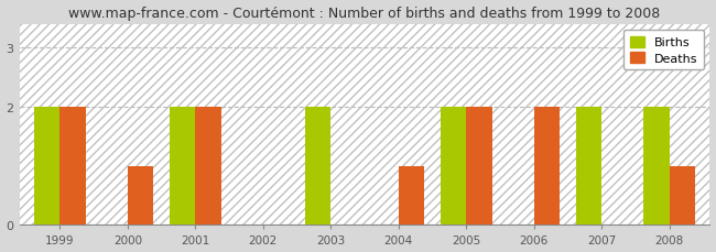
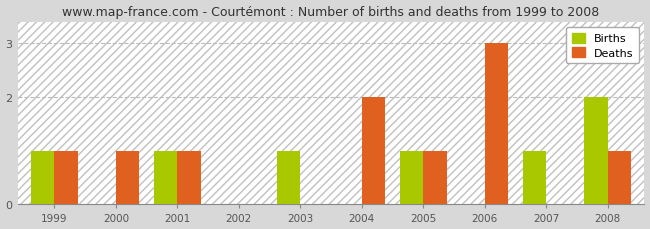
Births/1999: 2 -> 1
Deaths/1999: 2 -> 1
Births/2001: 2 -> 1
Deaths/2001: 2 -> 1
Births/2003: 2 -> 1
Deaths/2004: 1 -> 2
Births/2005: 2 -> 1
Deaths/2005: 2 -> 1
Deaths/2006: 2 -> 3
Births/2007: 2 -> 1
